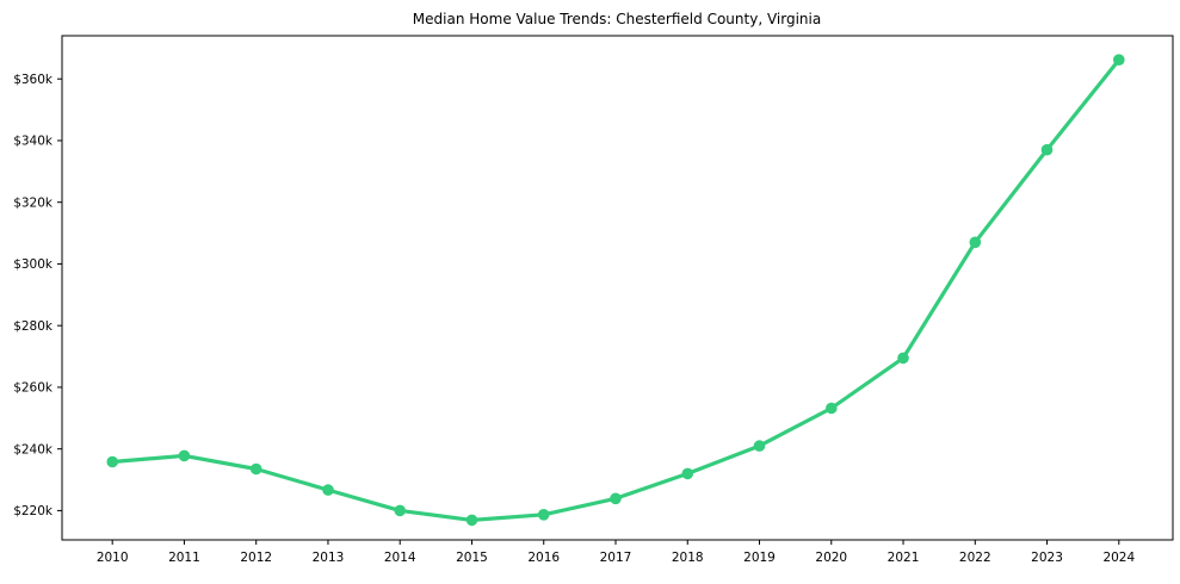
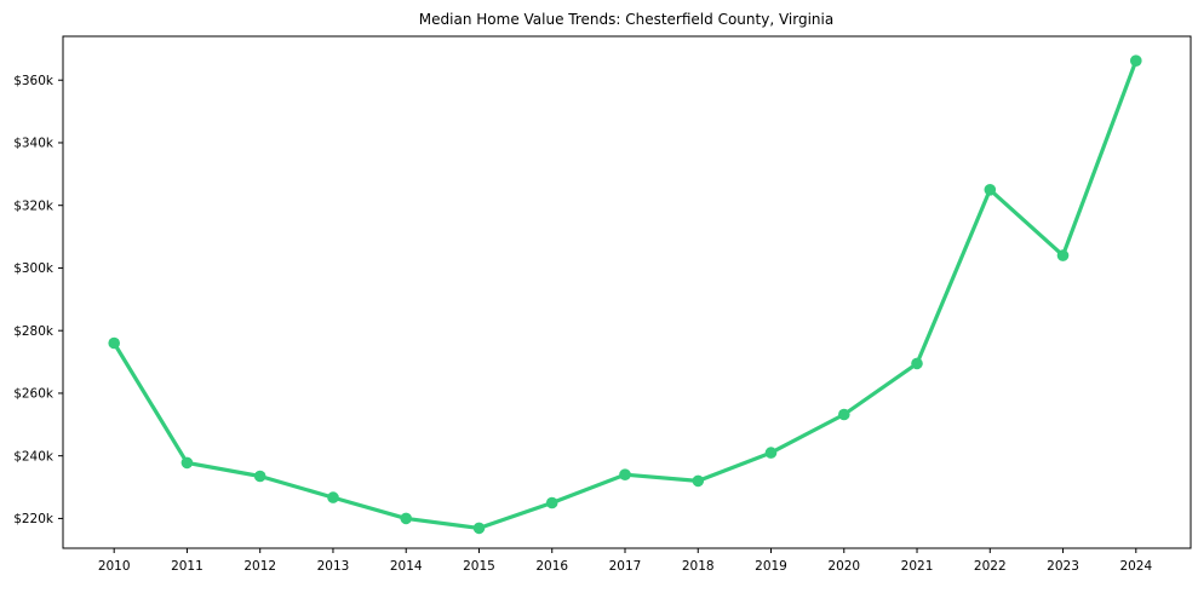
2010: $236k -> $276k
2016: $219k -> $225k
2017: $224k -> $234k
2022: $307k -> $325k
2023: $337k -> $304k
